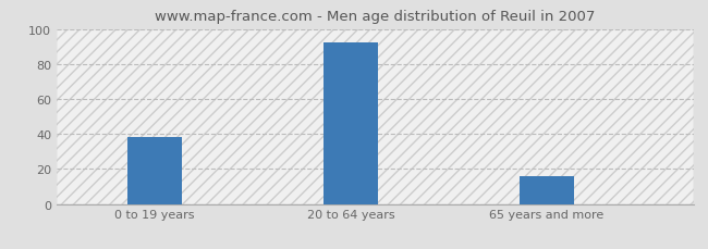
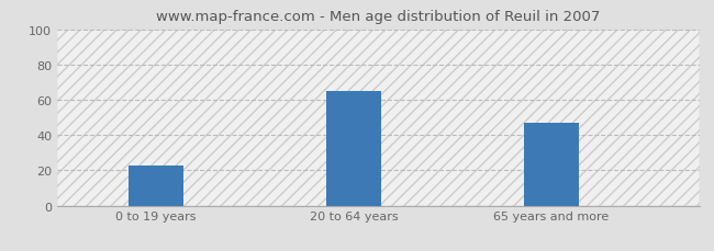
0 to 19 years: 38 -> 23
20 to 64 years: 92 -> 65
65 years and more: 16 -> 47
